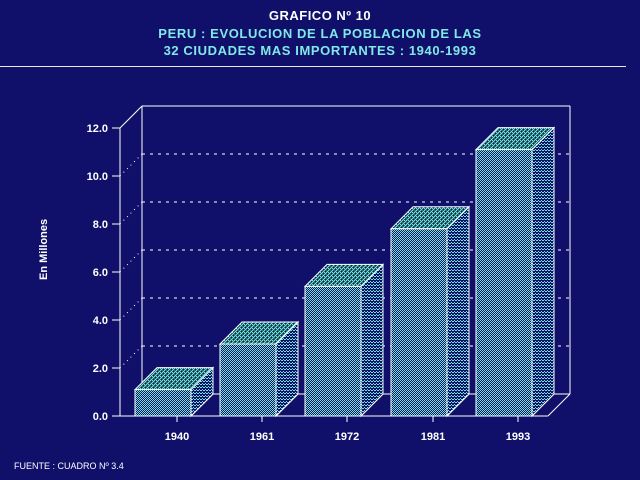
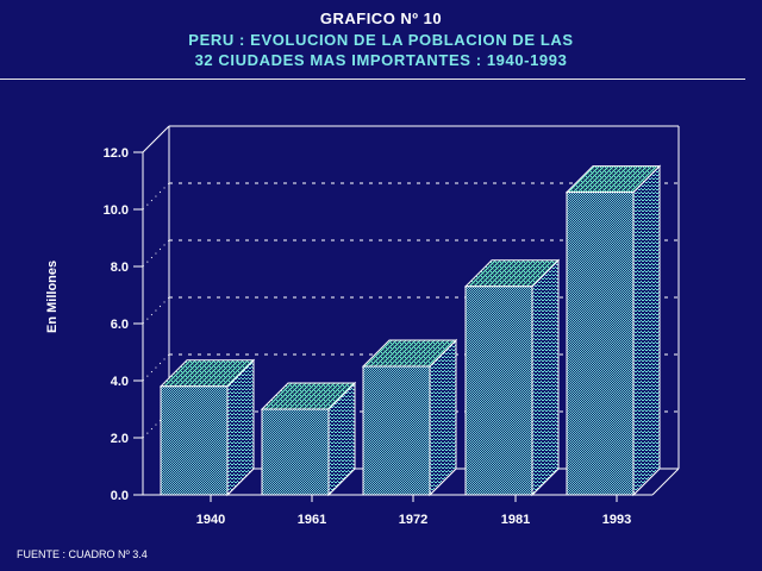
1940: 1.1 -> 3.8
1972: 5.4 -> 4.5
1981: 7.8 -> 7.3
1993: 11.1 -> 10.6
